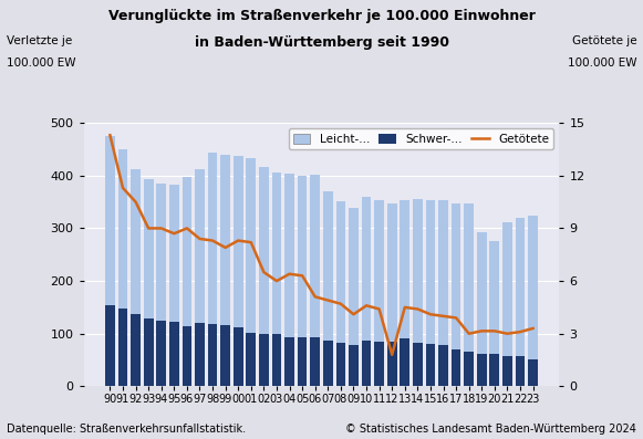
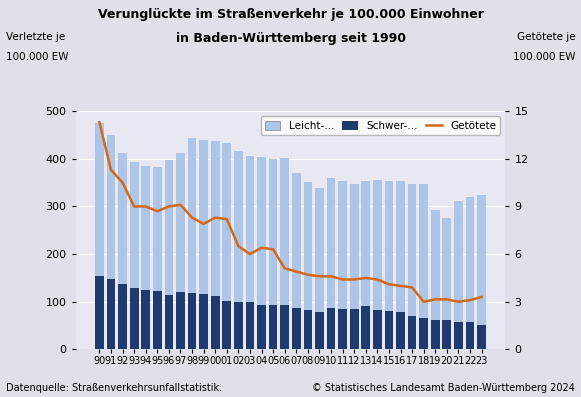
Getötete/97: 8.4 -> 9.1
Getötete/09: 4.1 -> 4.6
Getötete/12: 1.8 -> 4.4
